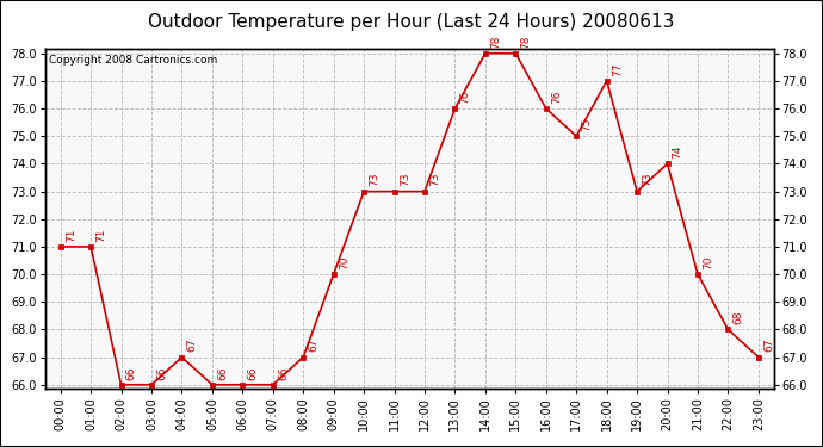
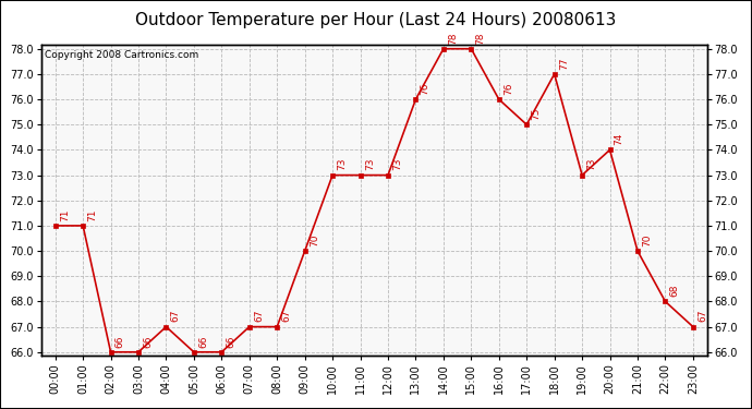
07:00: 66 -> 67
